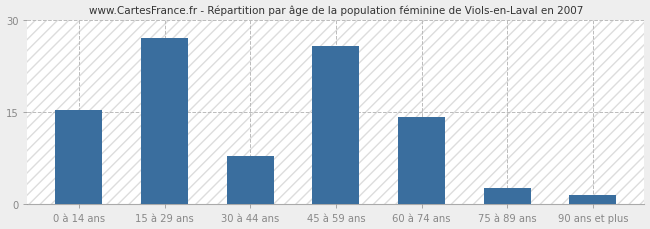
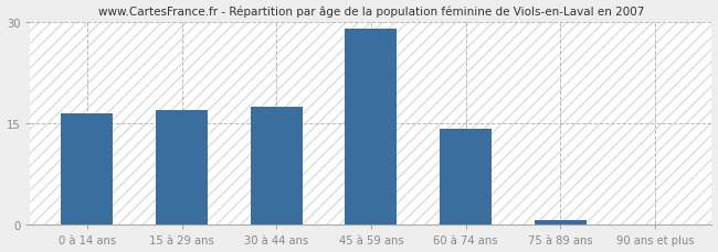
0 à 14 ans: 15.4 -> 16.5
15 à 29 ans: 27.0 -> 17.0
30 à 44 ans: 7.8 -> 17.5
45 à 59 ans: 25.8 -> 29.0
75 à 89 ans: 2.6 -> 0.7
90 ans et plus: 1.6 -> 0.1
